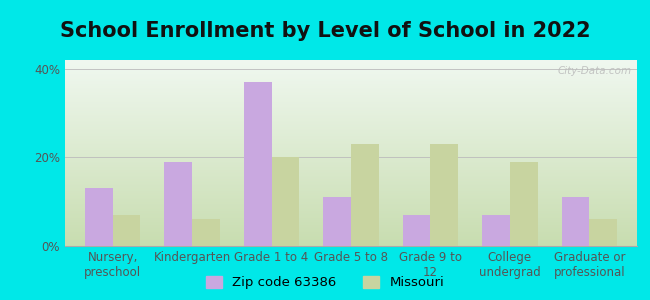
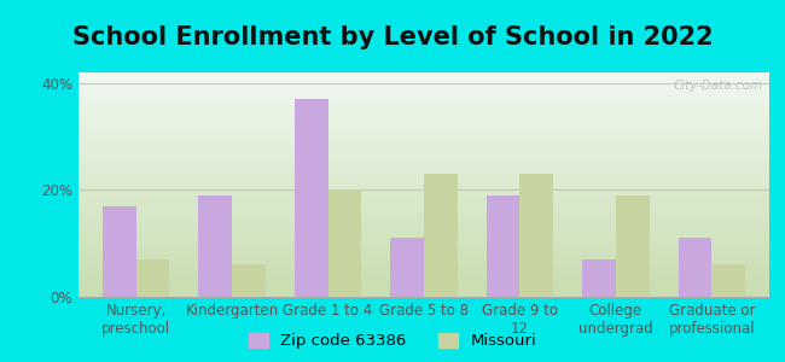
Zip code 63386/Nursery, preschool: 13% -> 17%
Zip code 63386/Grade 9 to 12: 7% -> 19%
